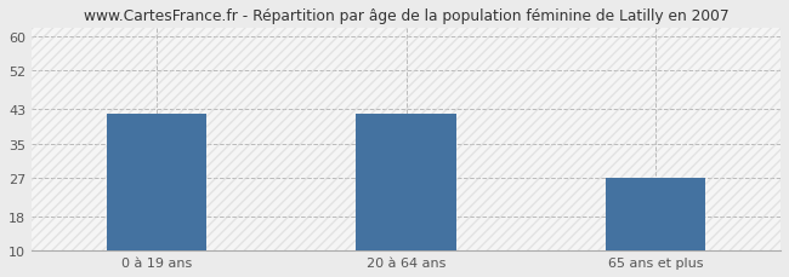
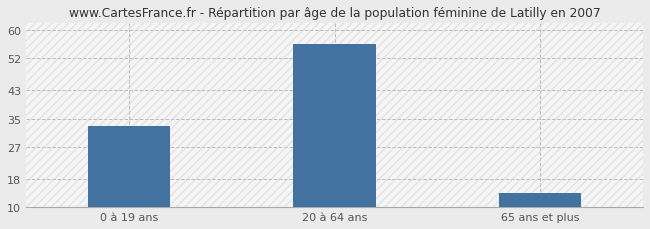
0 à 19 ans: 42 -> 33
20 à 64 ans: 42 -> 56
65 ans et plus: 27 -> 14
